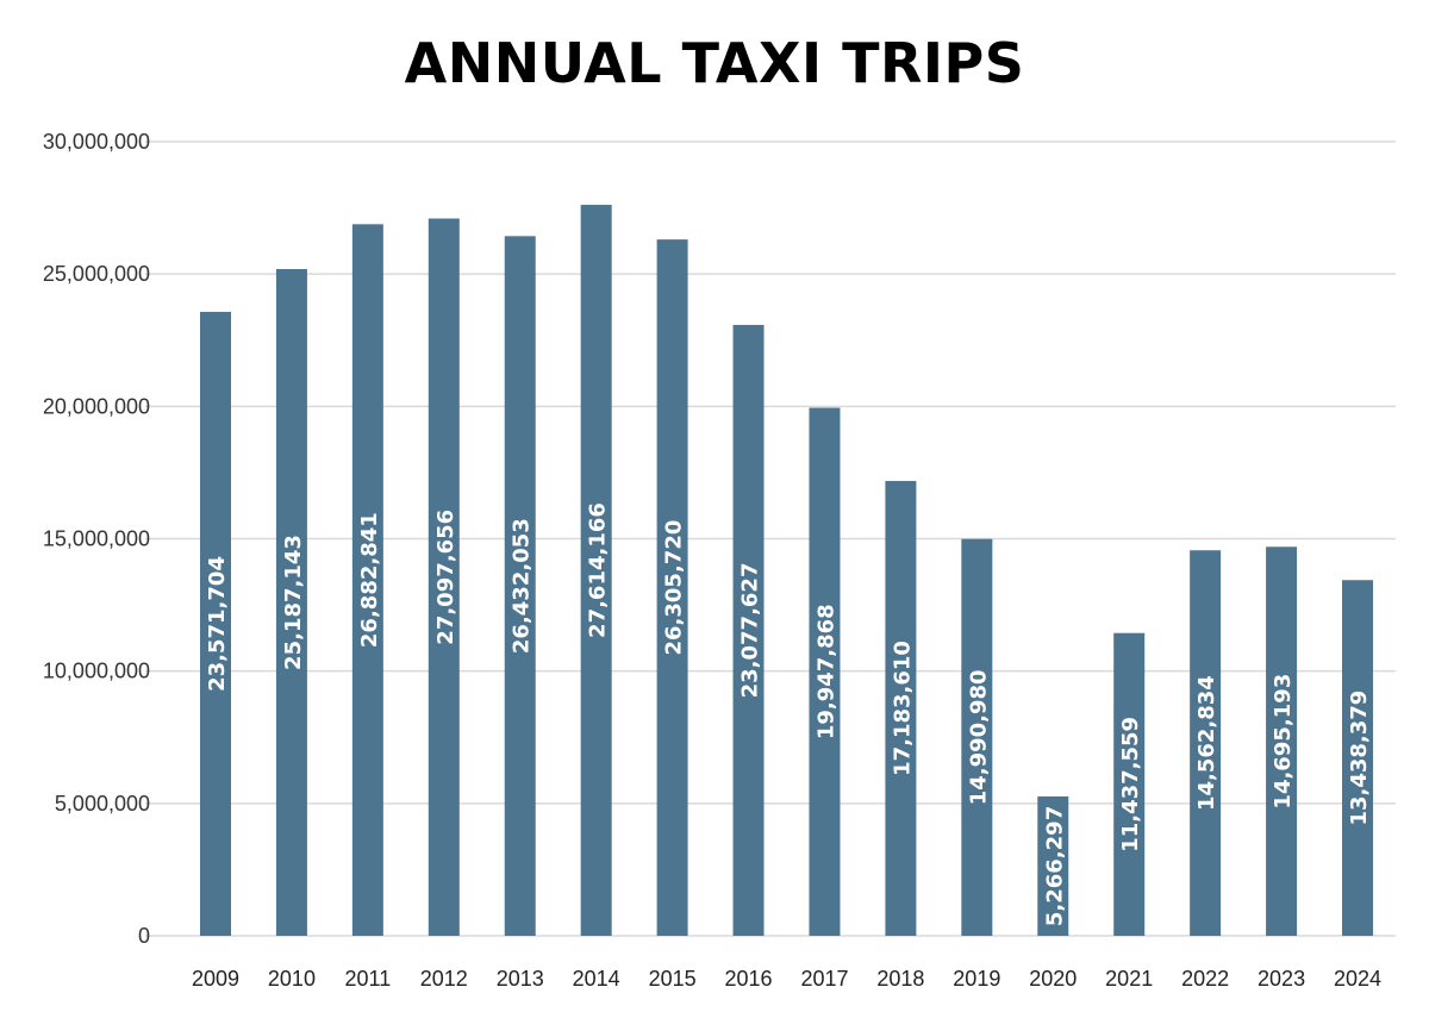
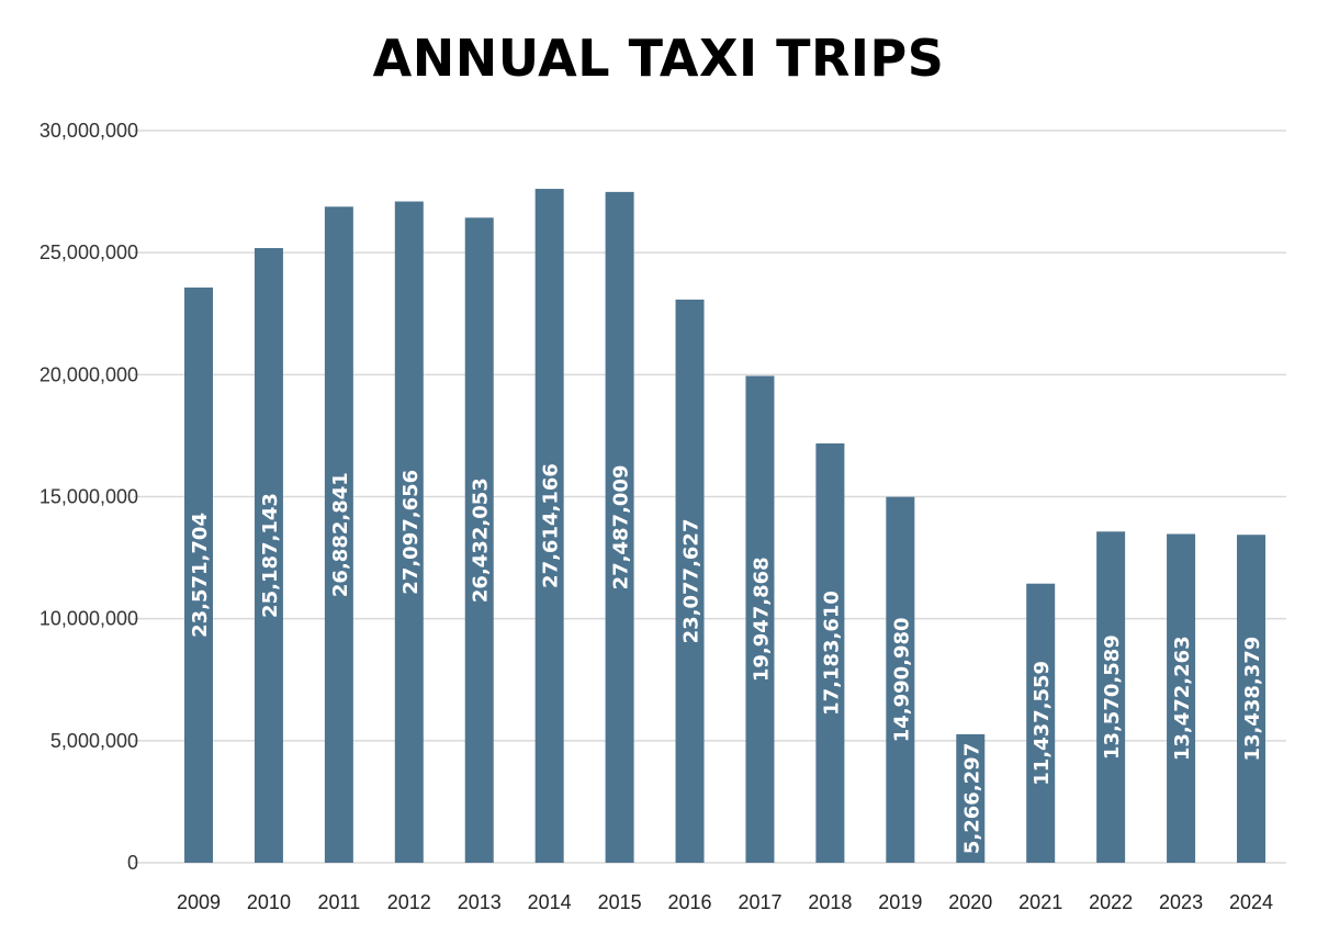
2015: 26,305,720 -> 27,487,009
2022: 14,562,834 -> 13,570,589
2023: 14,695,193 -> 13,472,263
